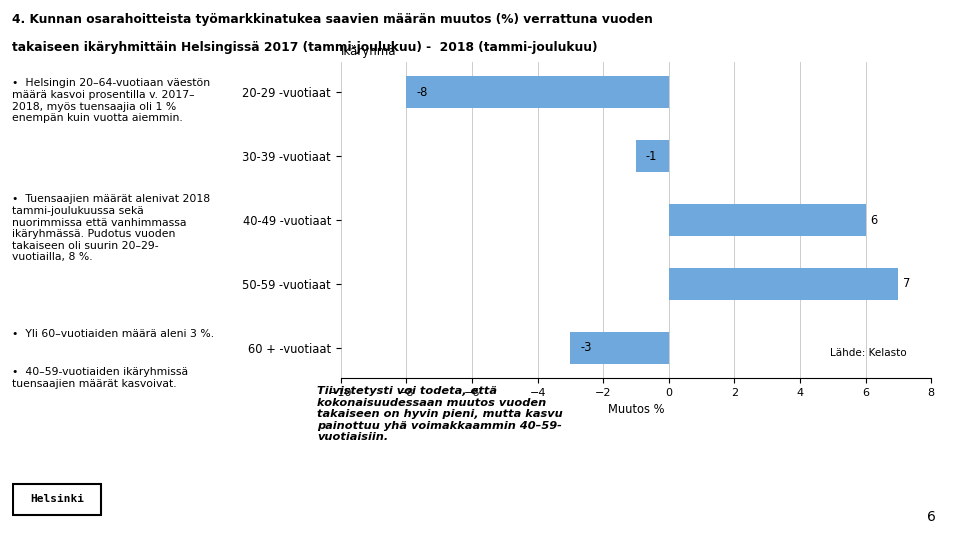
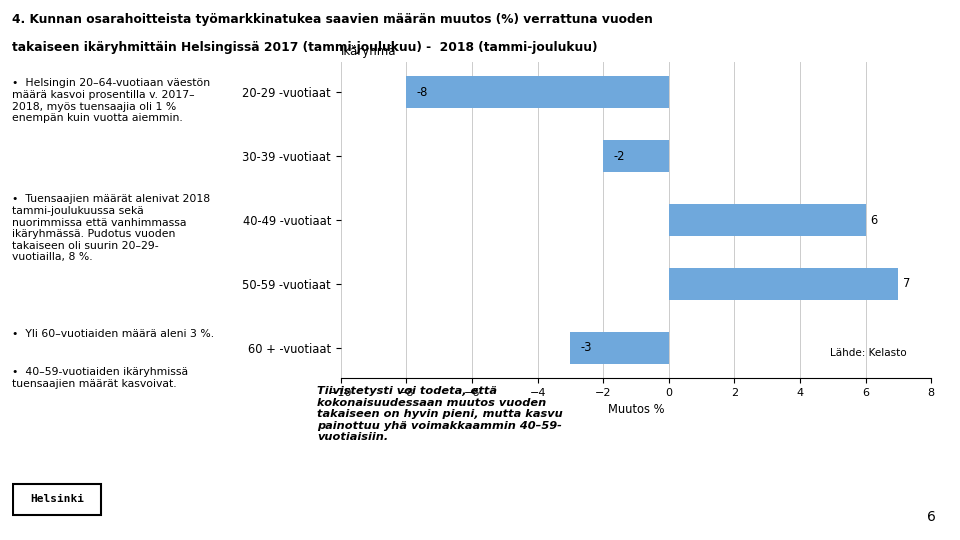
30-39 -vuotiaat: -1 -> -2
